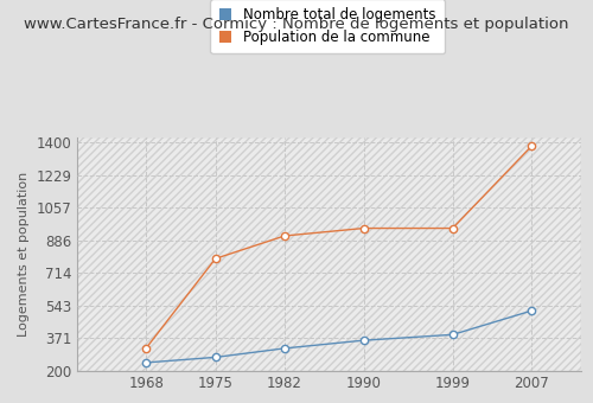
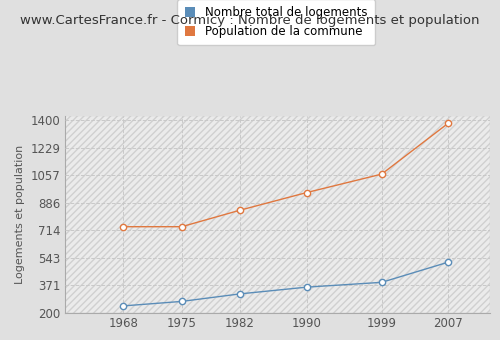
Population de la commune/1968: 320 -> 740
Population de la commune/1975: 790 -> 740
Population de la commune/1982: 910 -> 840
Population de la commune/1999: 950 -> 1060
